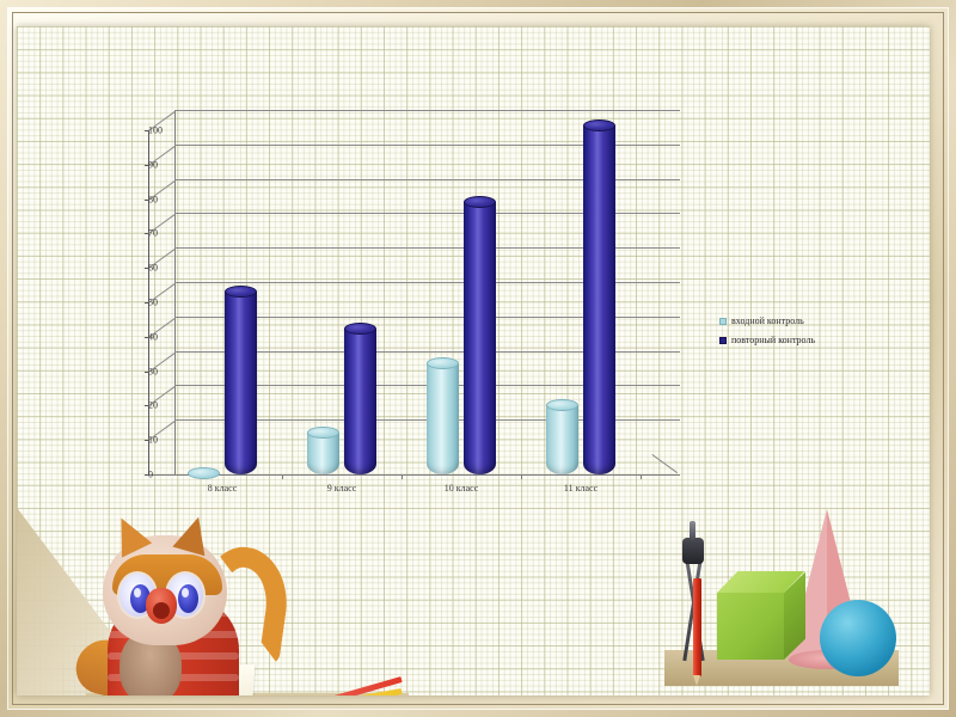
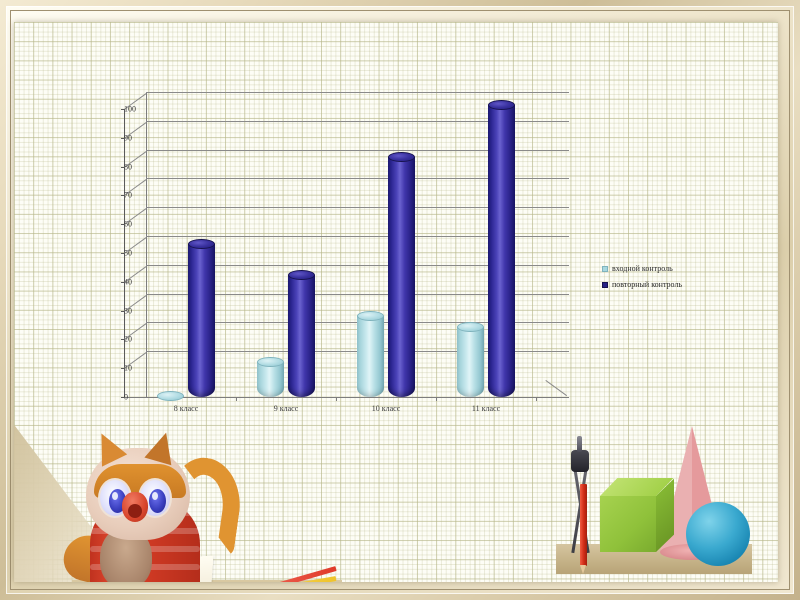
входной контроль/10 класс: 34 -> 30
повторный контроль/10 класс: 81 -> 85
входной контроль/11 класс: 22 -> 26
